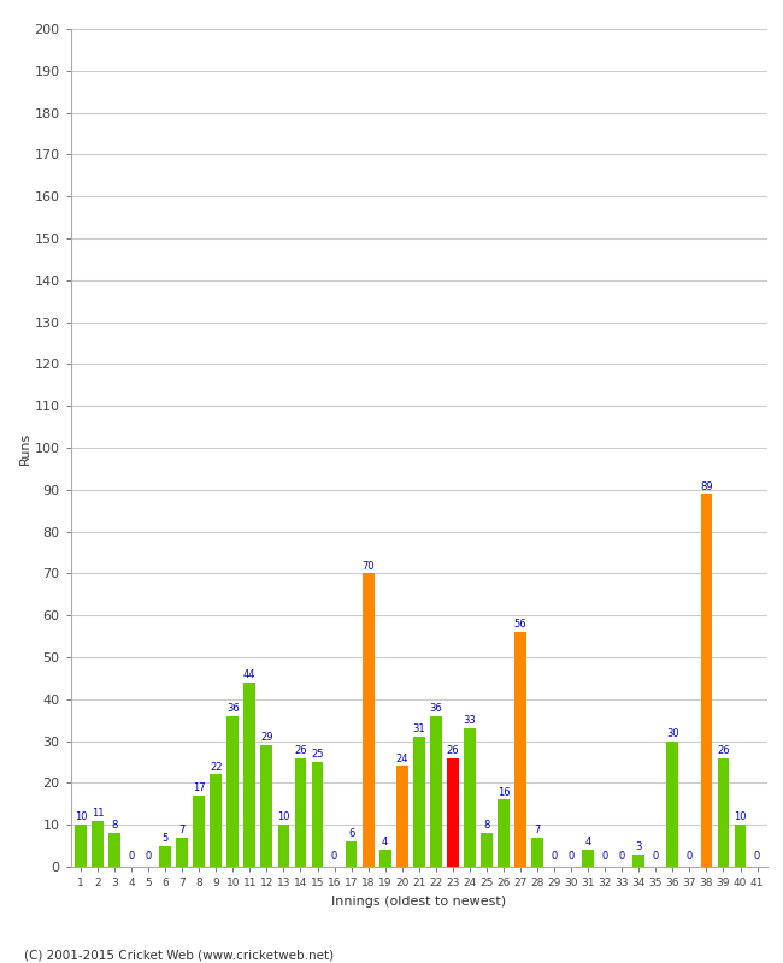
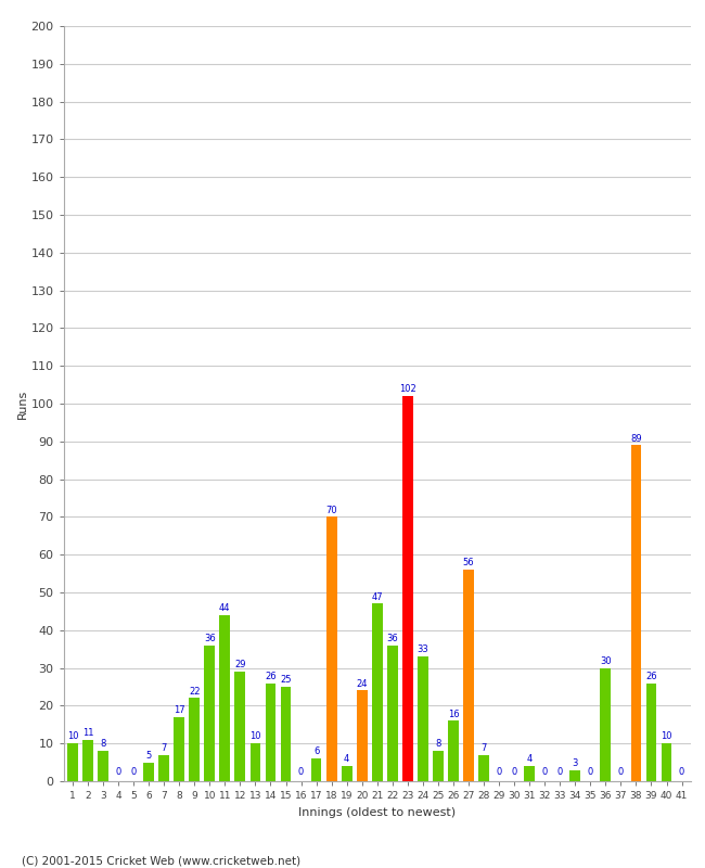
21: 31 -> 47
23: 26 -> 102
